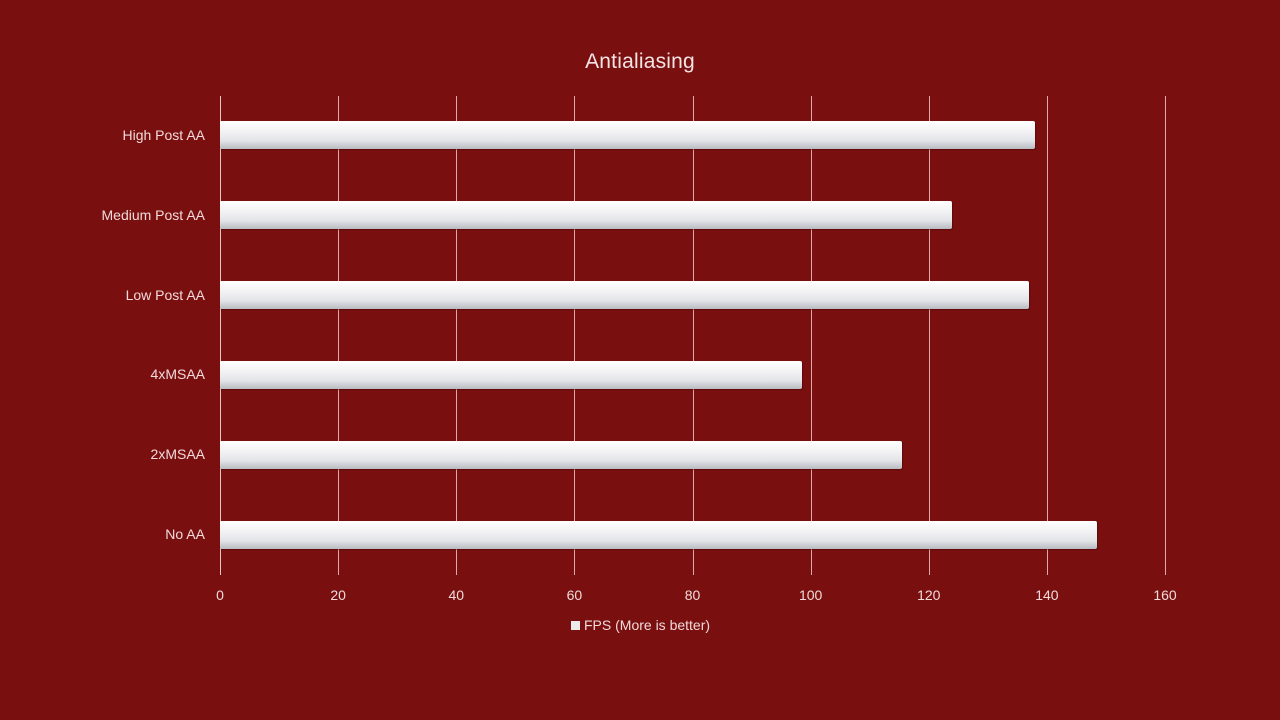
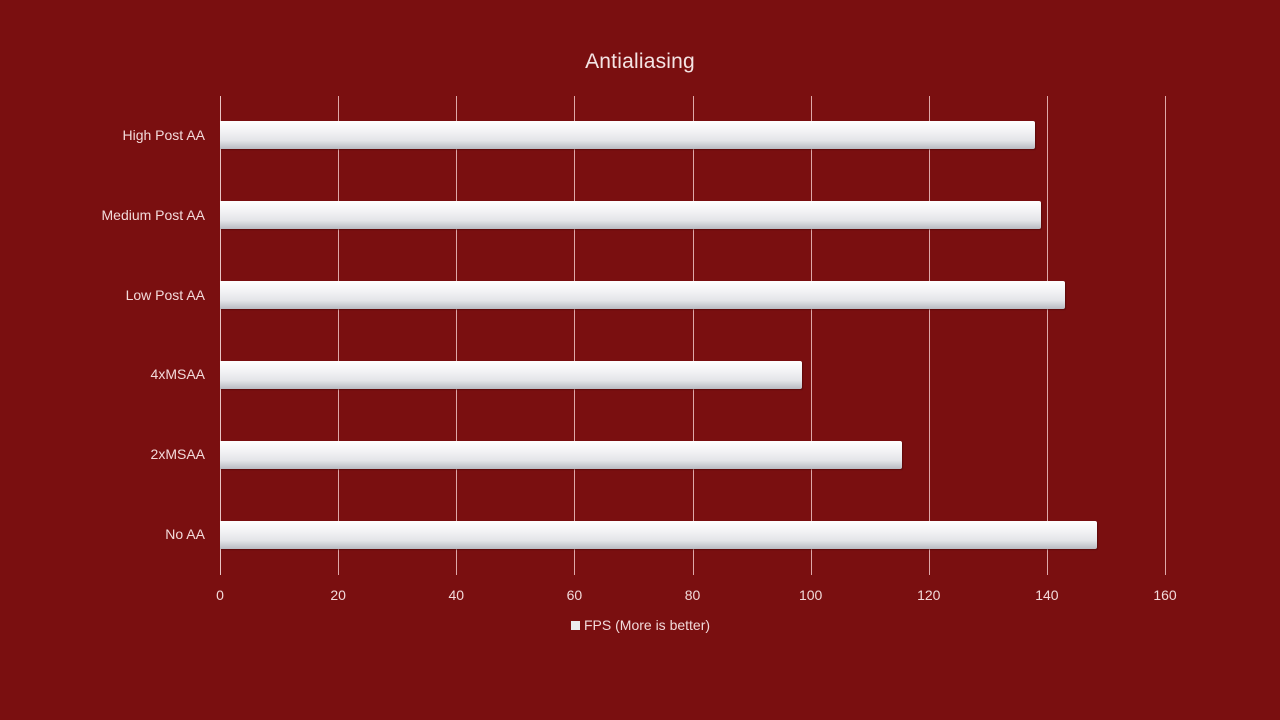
Medium Post AA: 124 -> 139
Low Post AA: 137 -> 143
